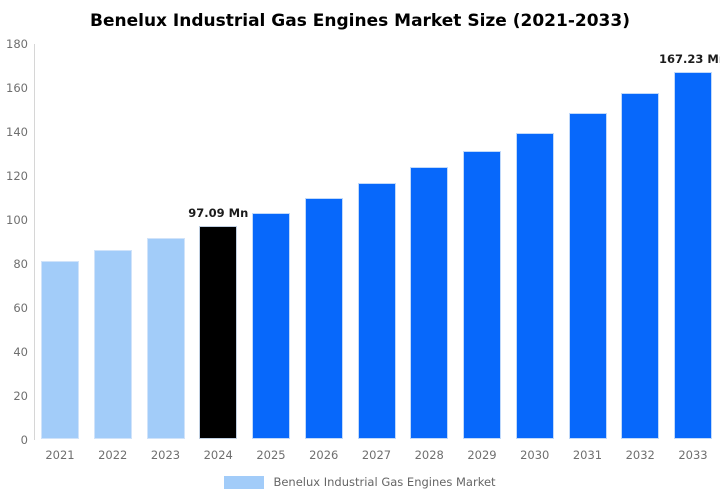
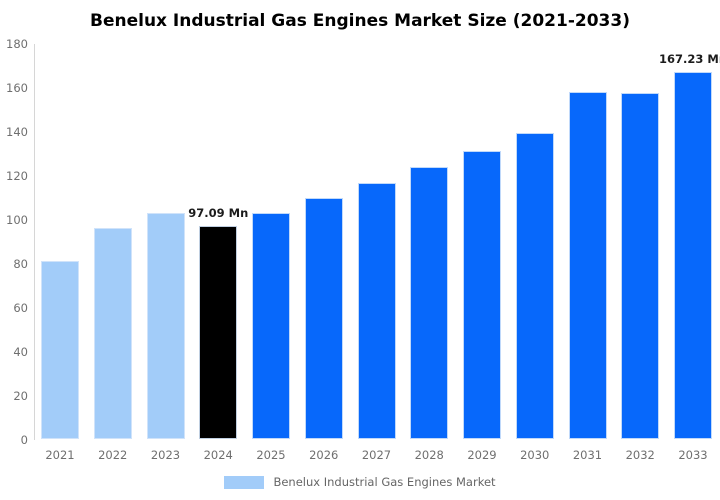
2022: 86 -> 96
2023: 91 -> 103
2031: 148 -> 158
